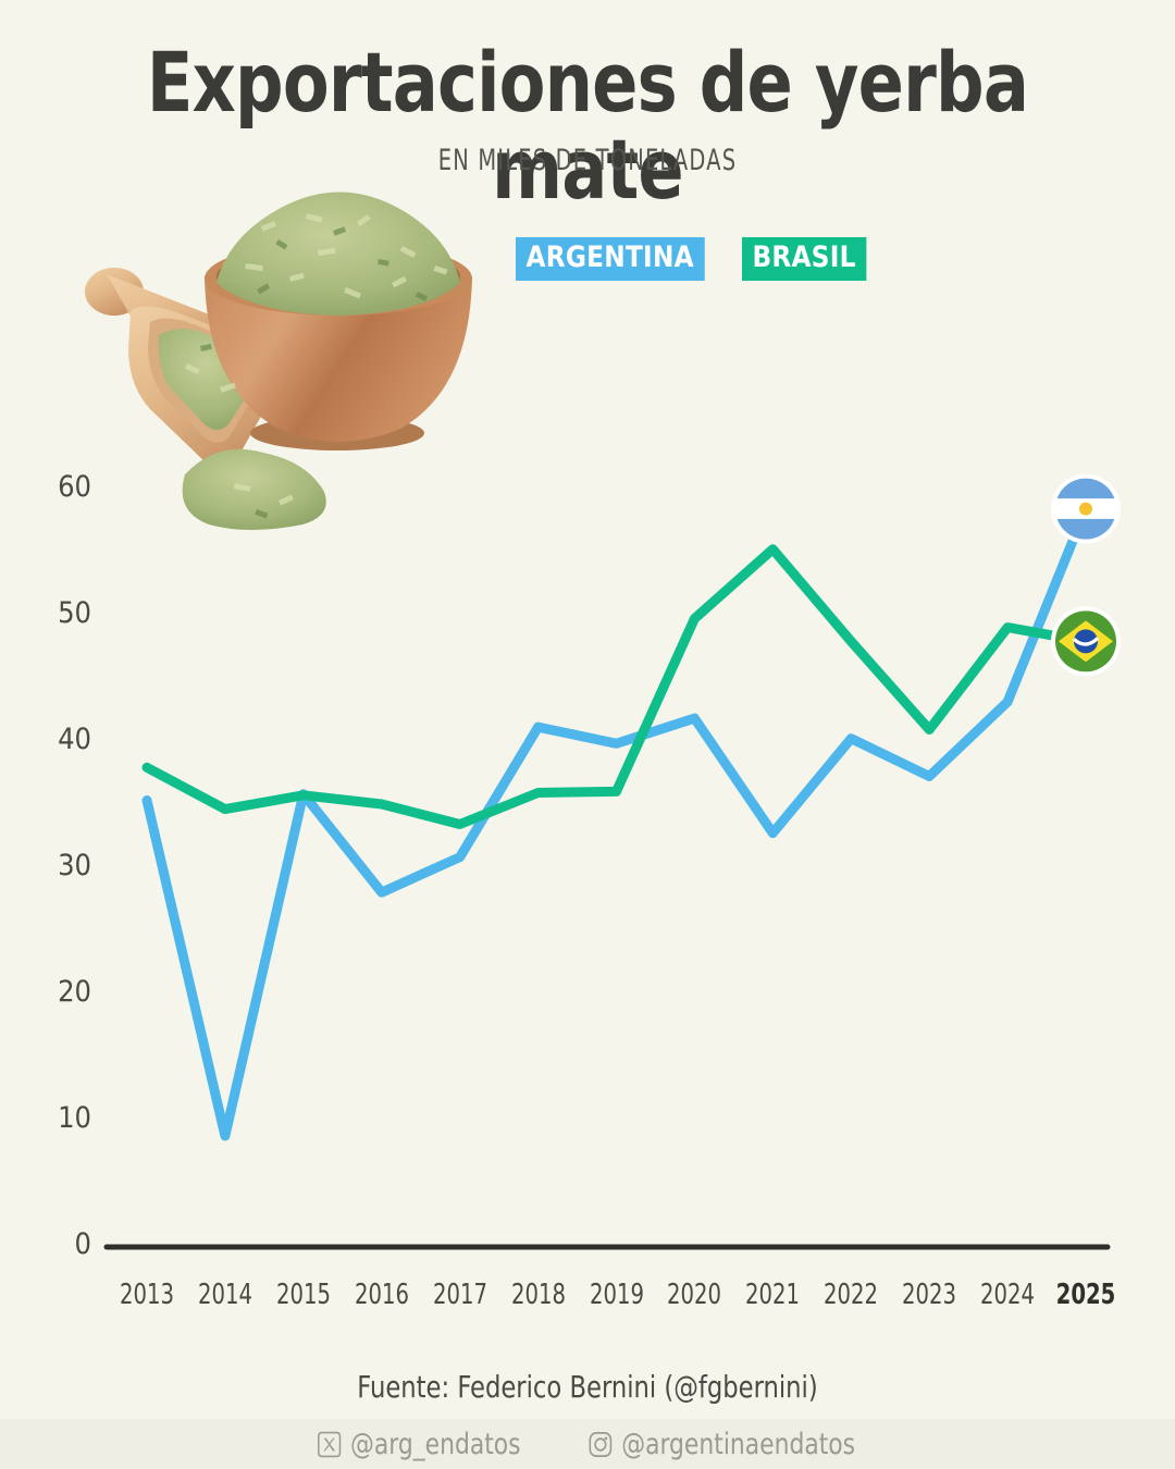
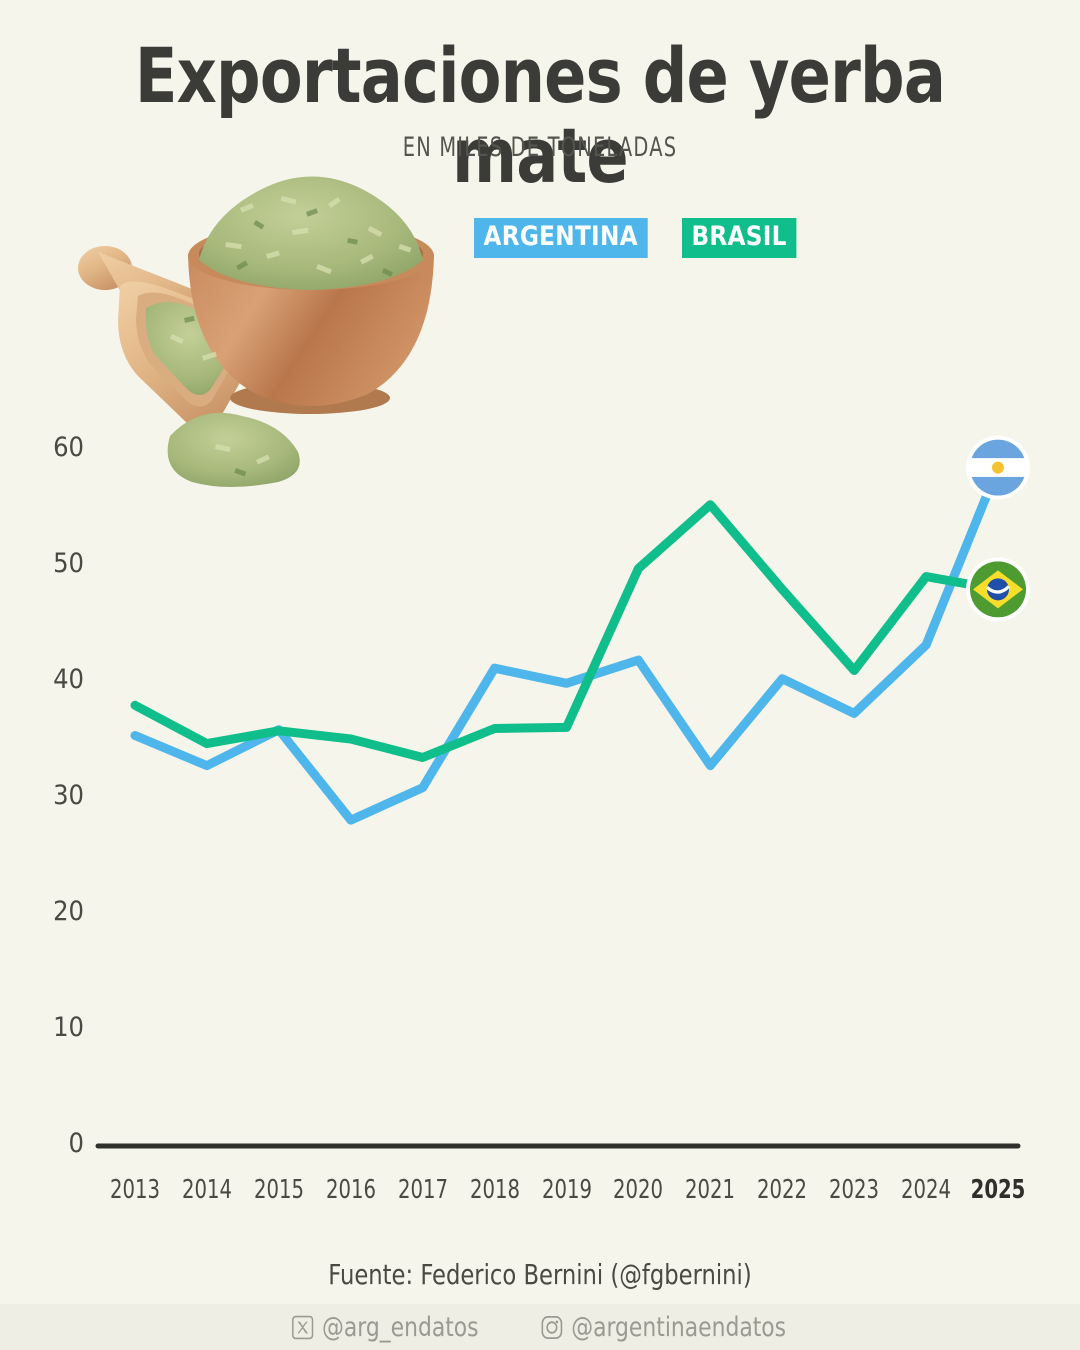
ARGENTINA/2014: 8.8 -> 32.8
